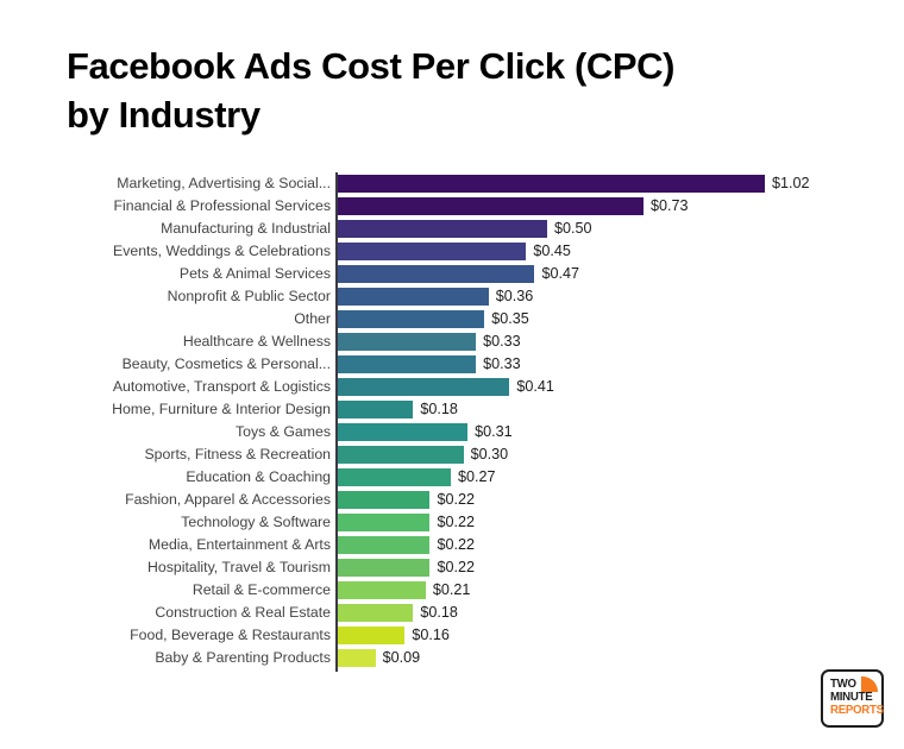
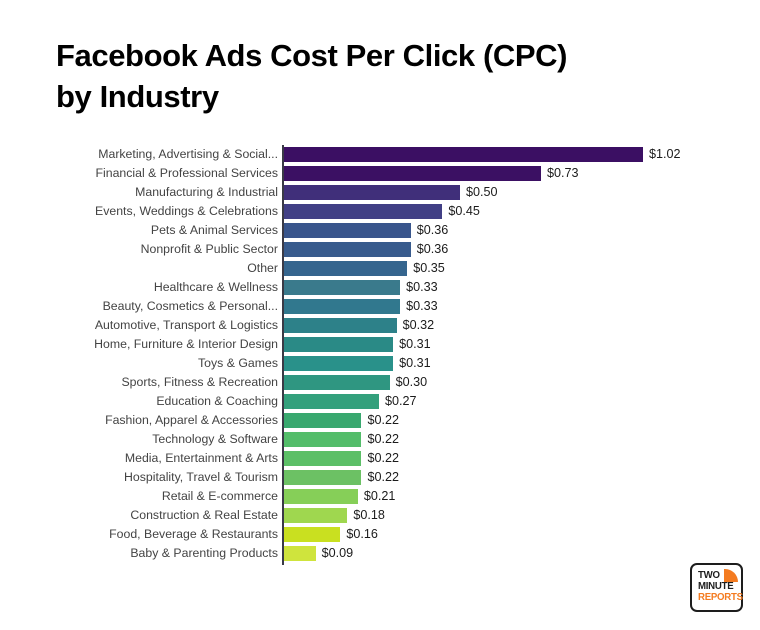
Pets & Animal Services: $0.47 -> $0.36
Automotive, Transport & Logistics: $0.41 -> $0.32
Home, Furniture & Interior Design: $0.18 -> $0.31
